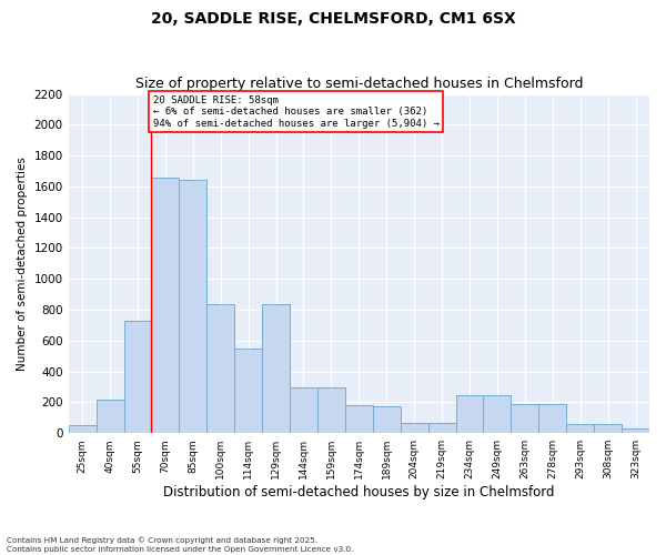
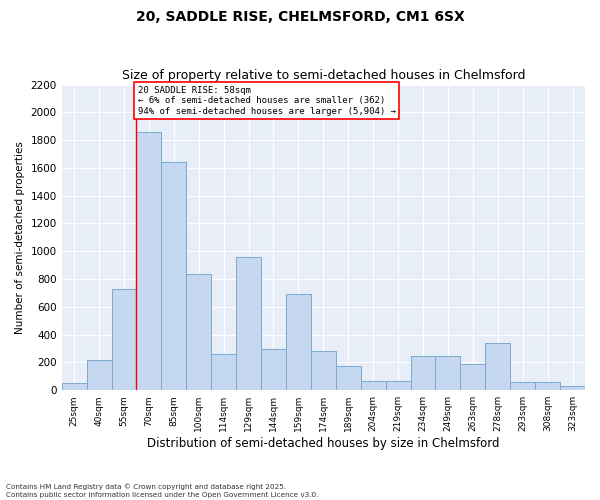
70sqm: 1660 -> 1860
114sqm: 550 -> 260
129sqm: 840 -> 960
159sqm: 300 -> 690
174sqm: 180 -> 280
278sqm: 190 -> 340
